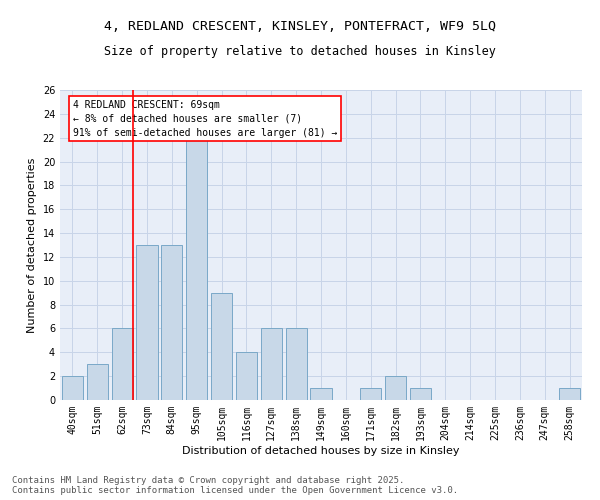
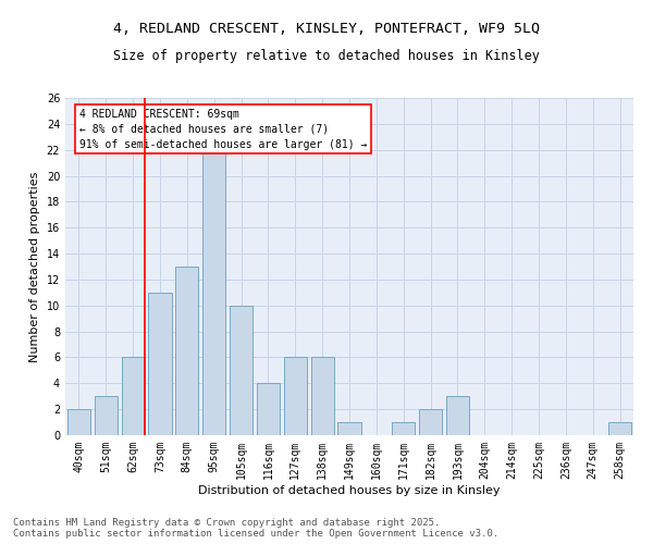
73sqm: 13 -> 11
105sqm: 9 -> 10
193sqm: 1 -> 3
